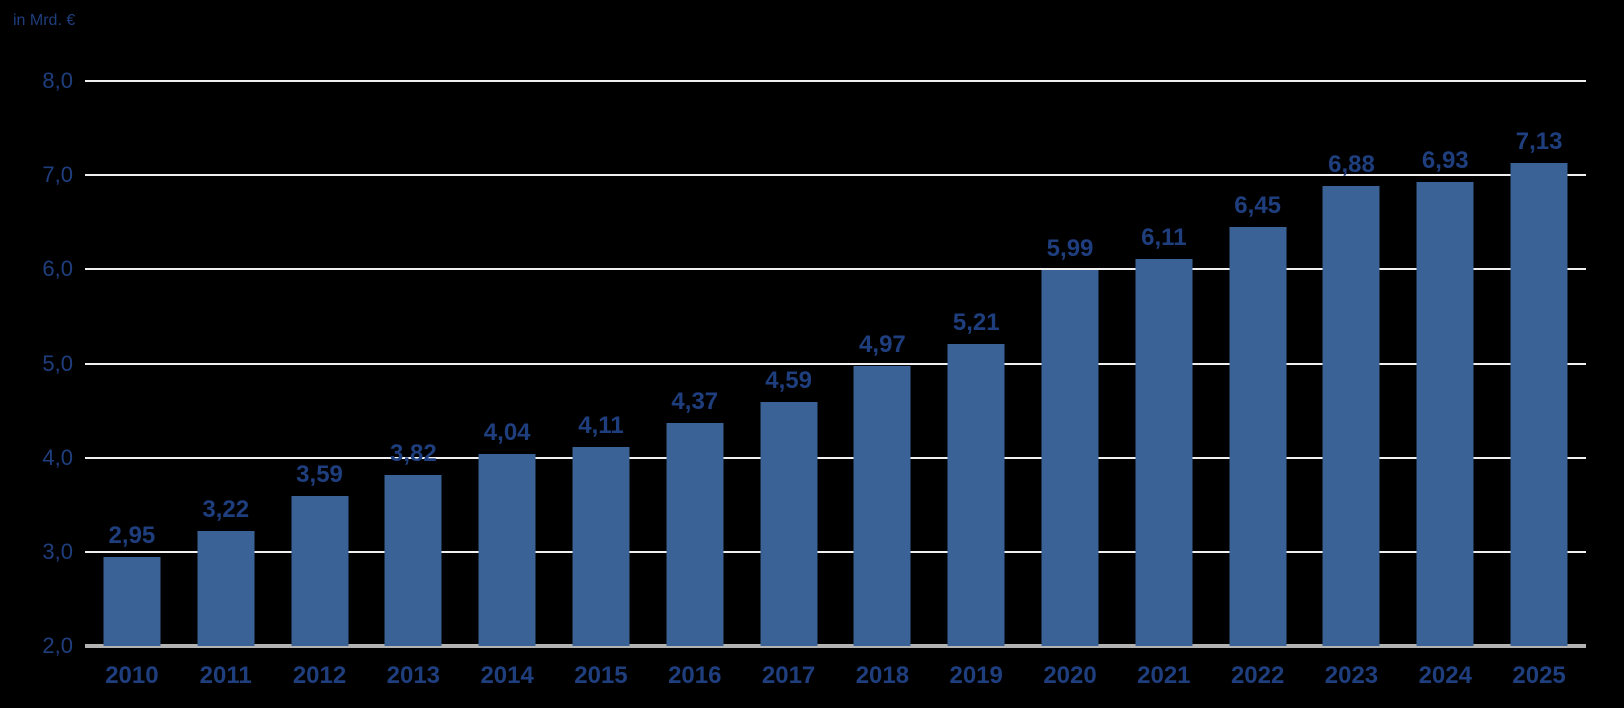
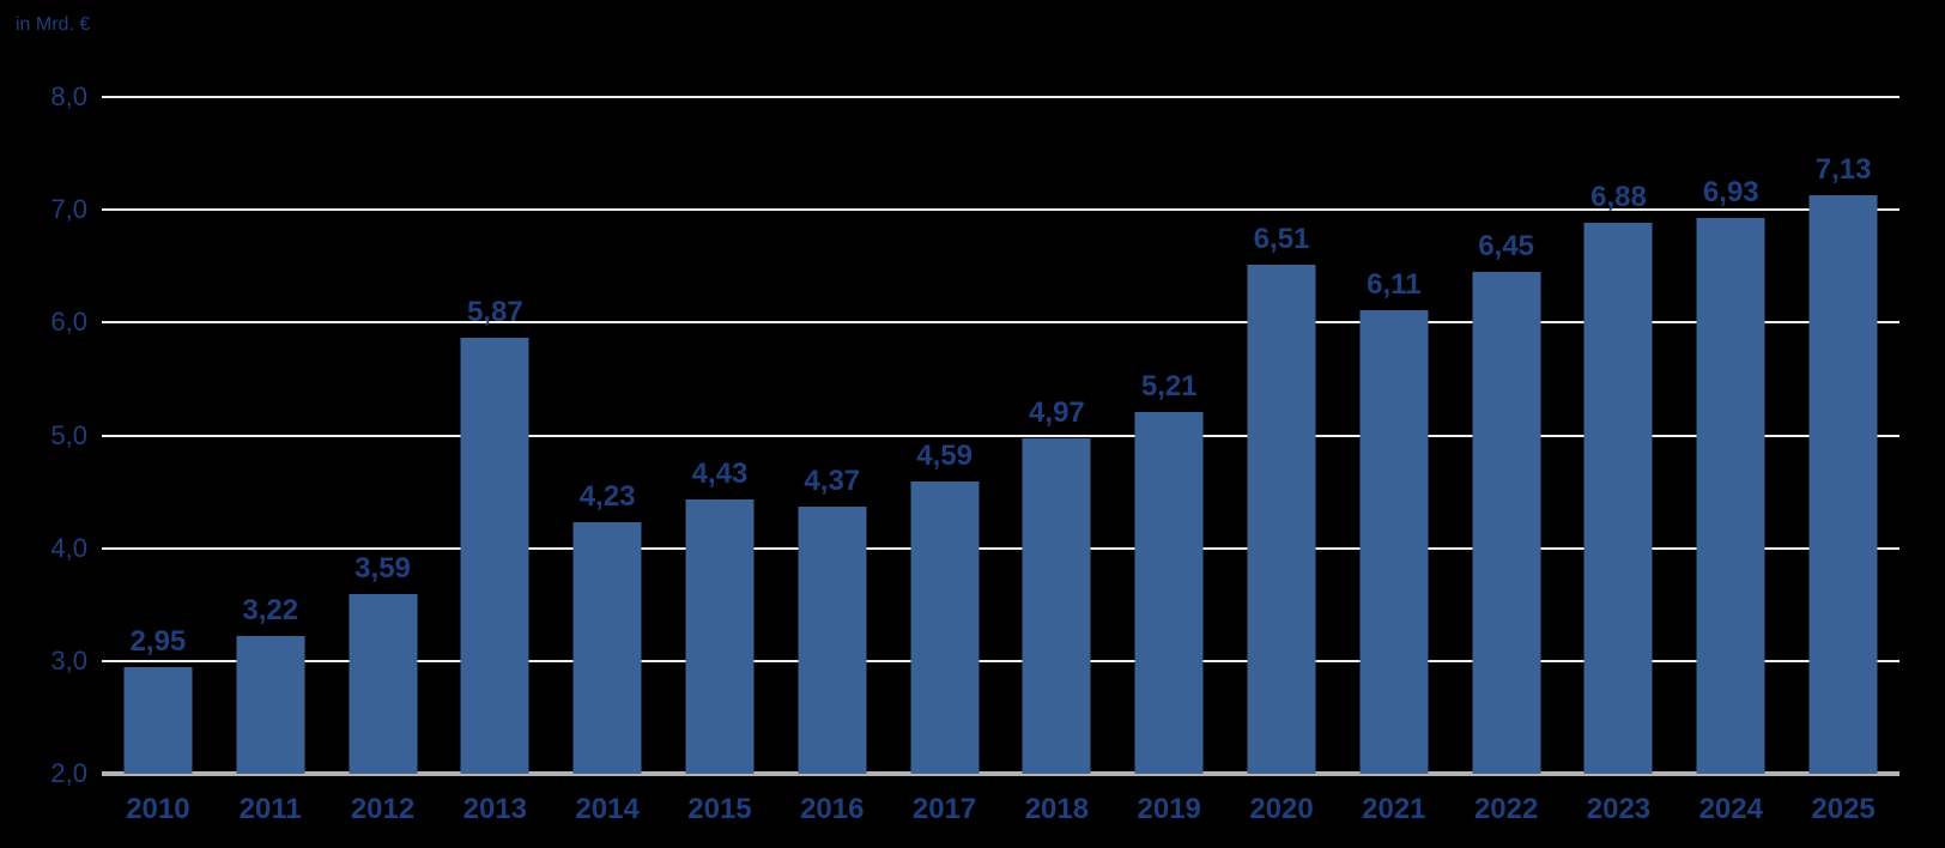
2013: 3,82 -> 5,87
2014: 4,04 -> 4,23
2015: 4,11 -> 4,43
2020: 5,99 -> 6,51
